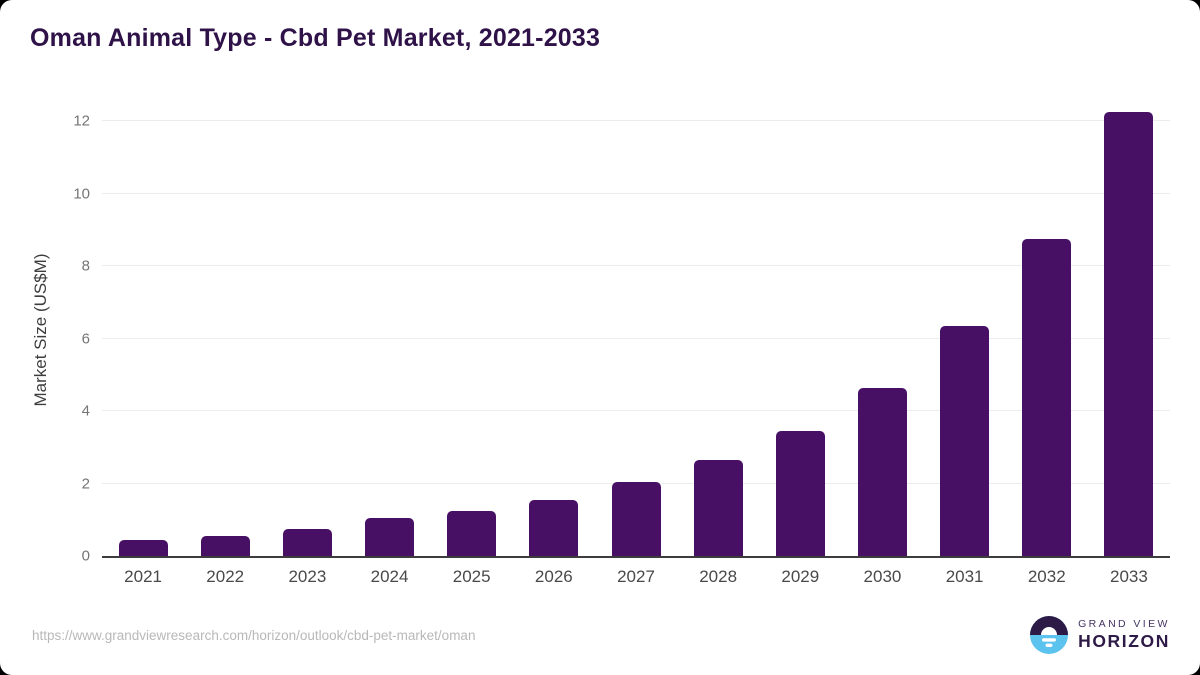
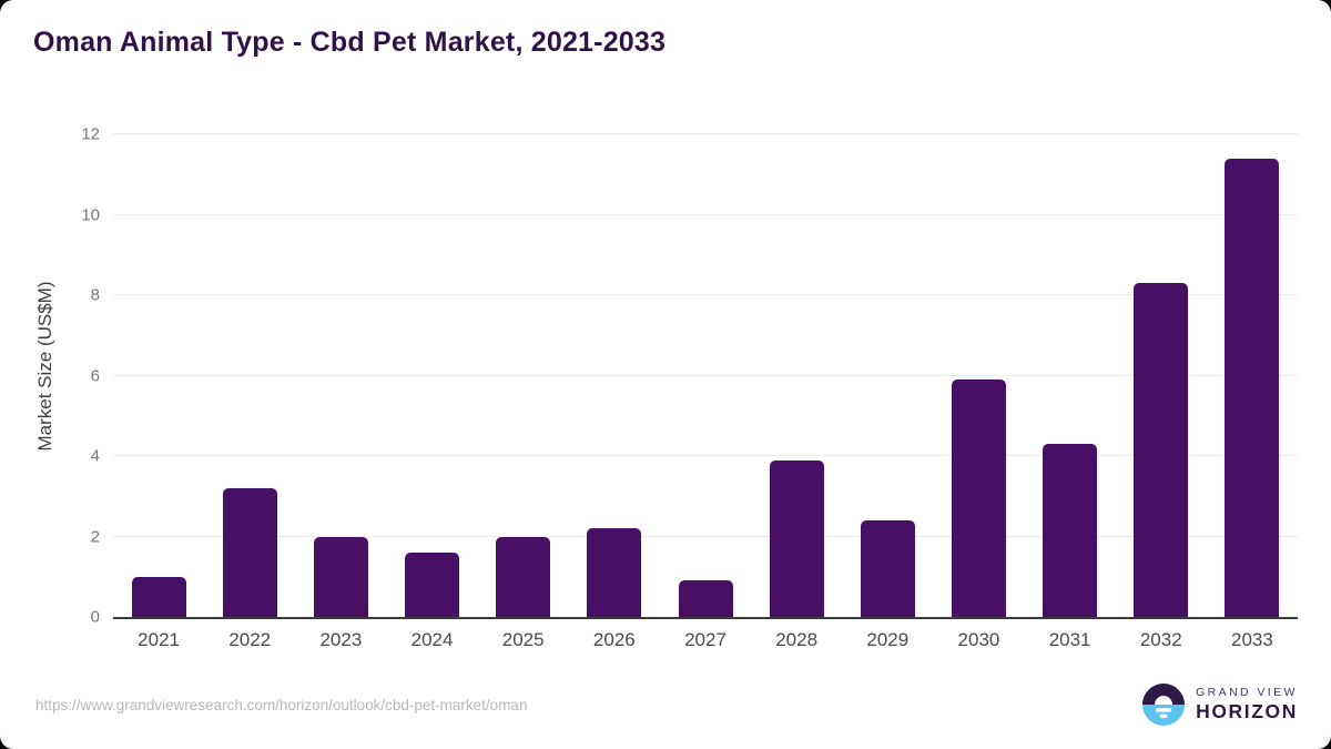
2021: 0.5 -> 1.0
2022: 0.6 -> 3.2
2023: 0.8 -> 2.0
2024: 1.1 -> 1.6
2025: 1.2 -> 2.0
2026: 1.6 -> 2.2
2027: 2.0 -> 0.9
2028: 2.6 -> 3.9
2029: 3.5 -> 2.4
2030: 4.7 -> 5.9
2031: 6.3 -> 4.3
2032: 8.8 -> 8.3
2033: 12.2 -> 11.4
